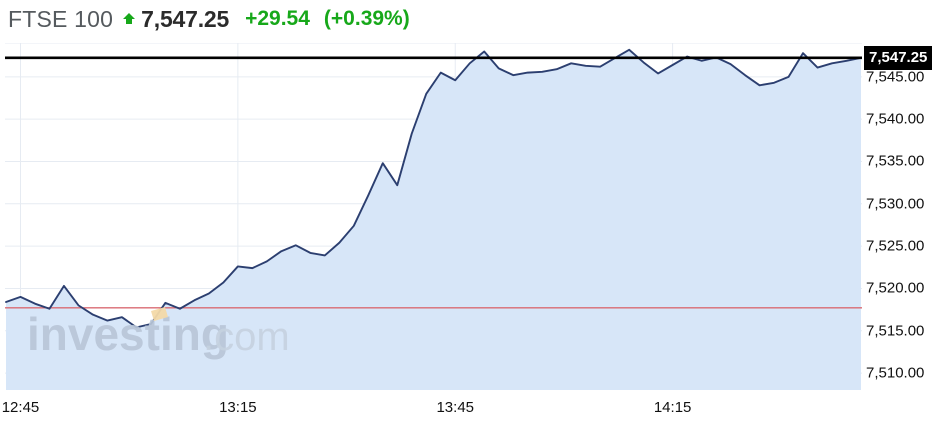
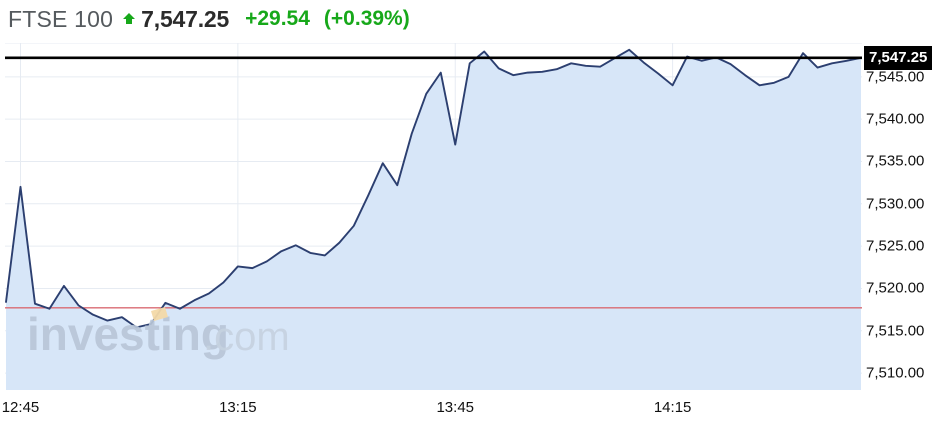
12:45: 7519 -> 7532
13:45: 7545 -> 7537
14:15: 7546 -> 7544
